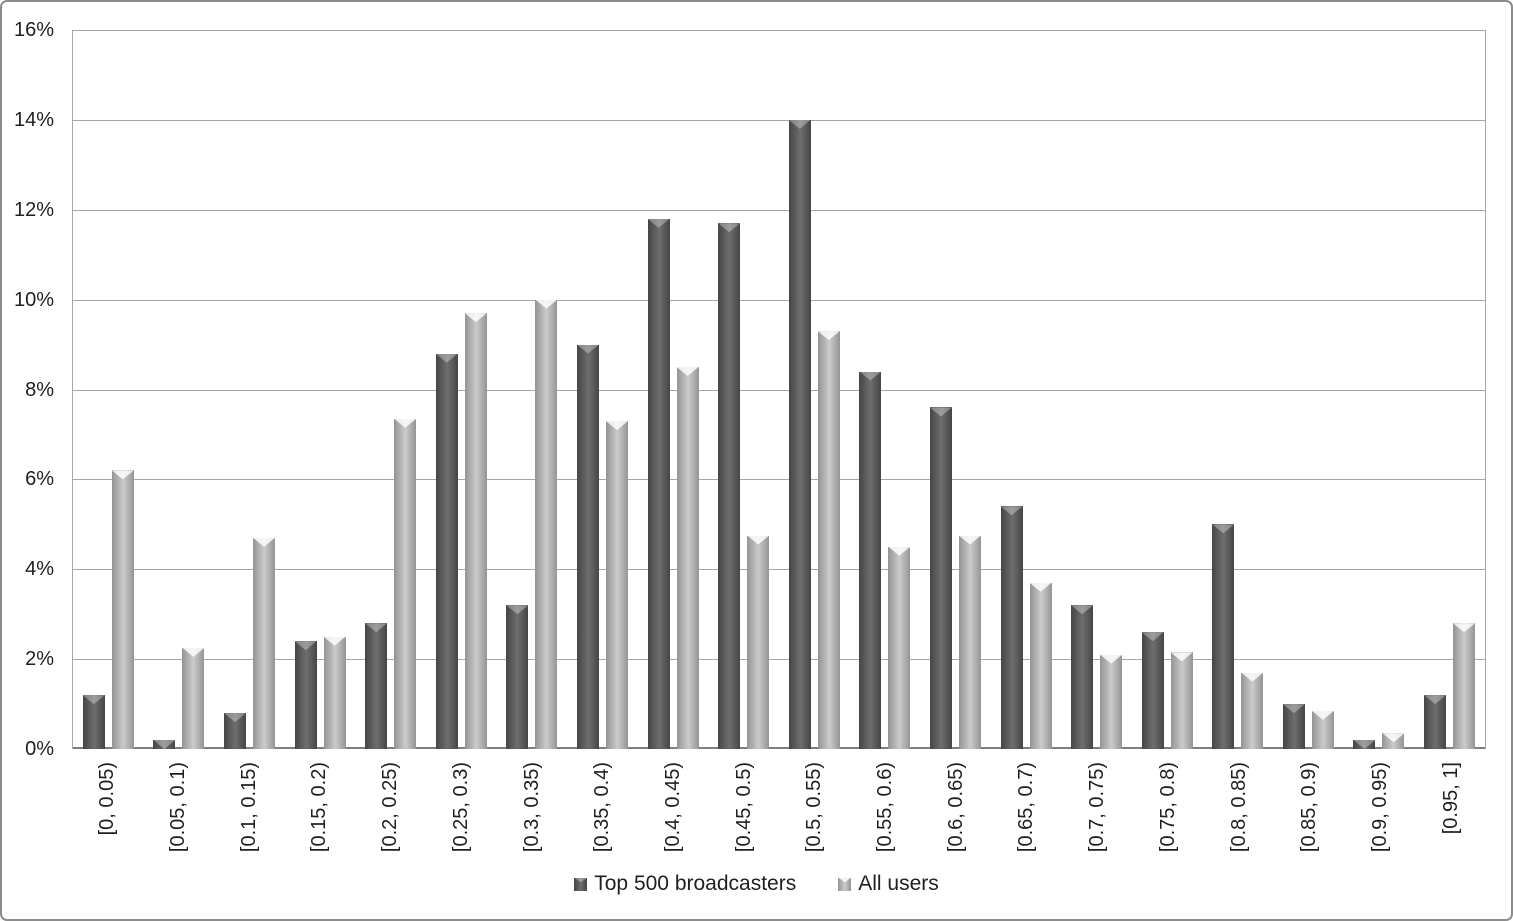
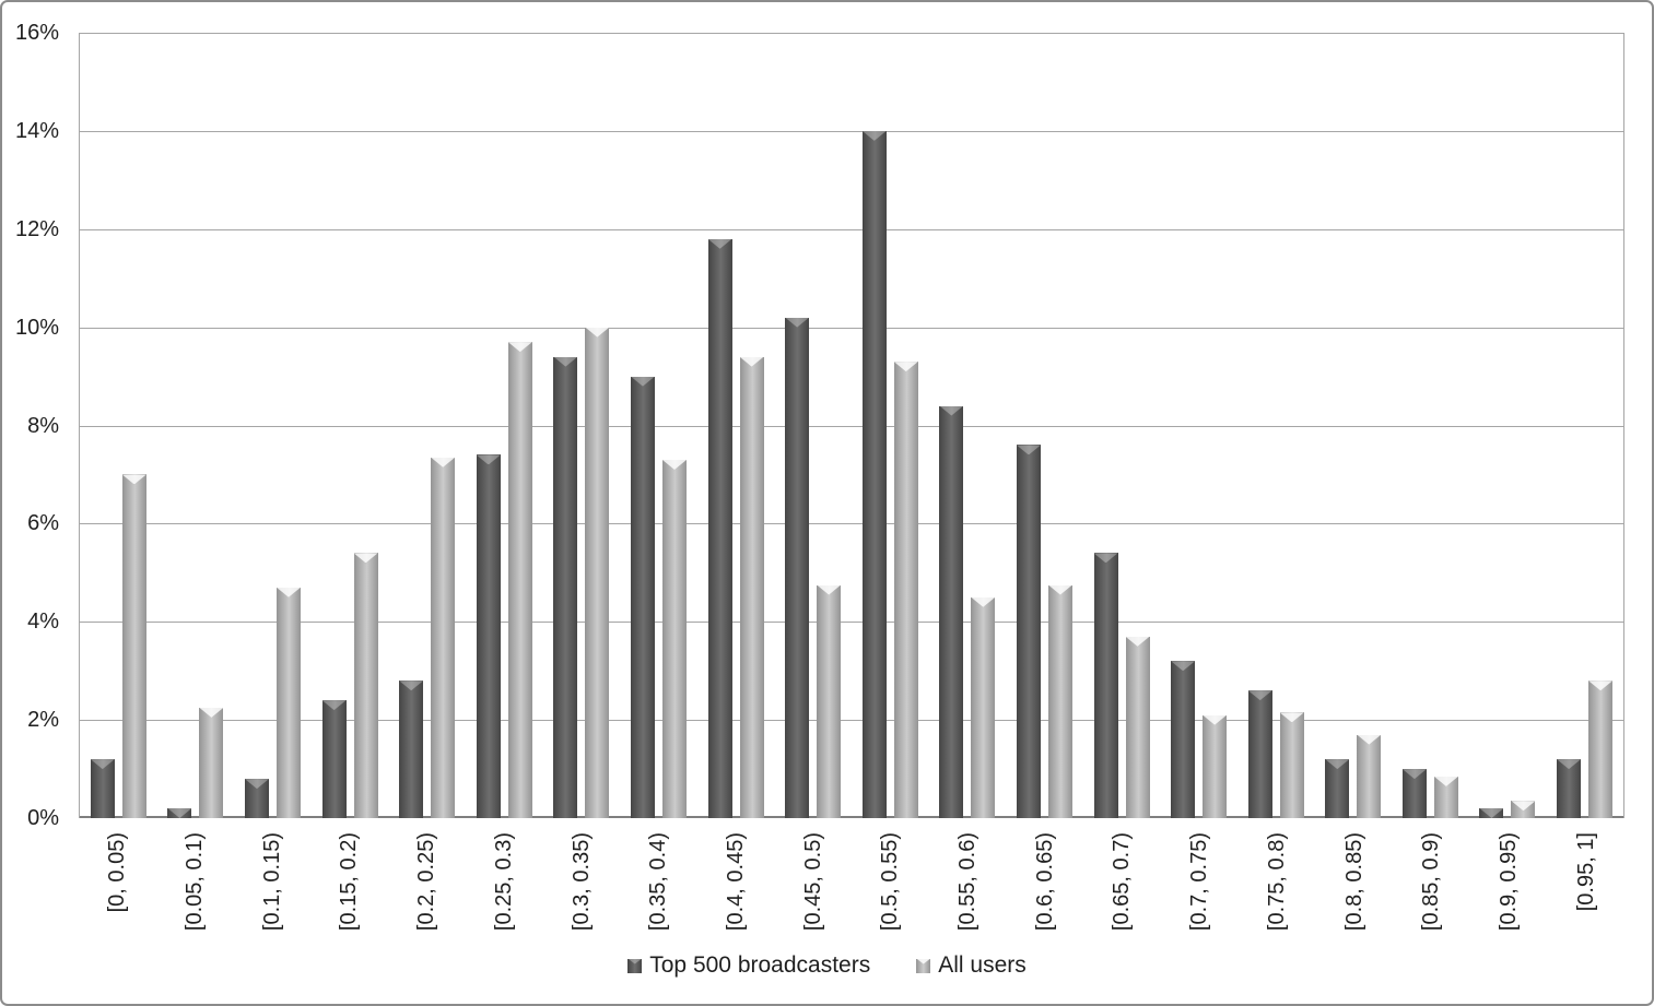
All users/[0, 0.05): 6.2% -> 7.0%
All users/[0.15, 0.2): 2.5% -> 5.4%
Top 500 broadcasters/[0.25, 0.3): 8.8% -> 7.4%
Top 500 broadcasters/[0.3, 0.35): 3.2% -> 9.4%
All users/[0.4, 0.45): 8.5% -> 9.4%
Top 500 broadcasters/[0.45, 0.5): 11.7% -> 10.2%
Top 500 broadcasters/[0.8, 0.85): 5.0% -> 1.2%
